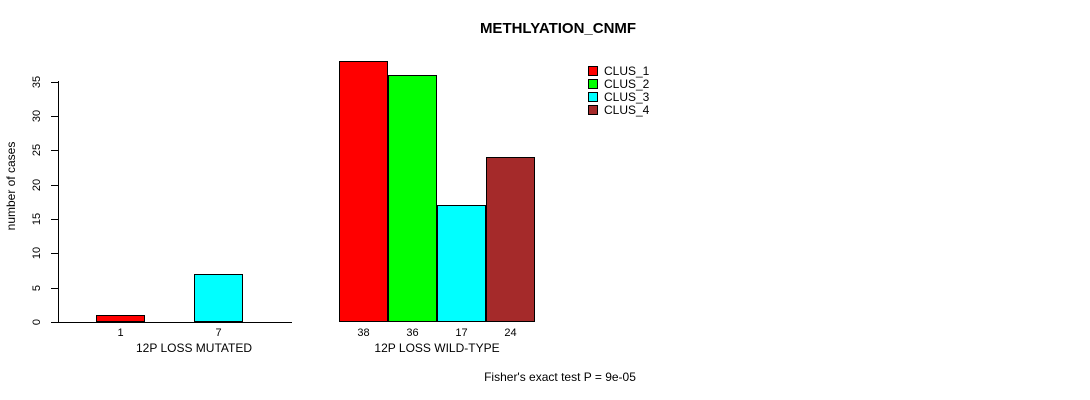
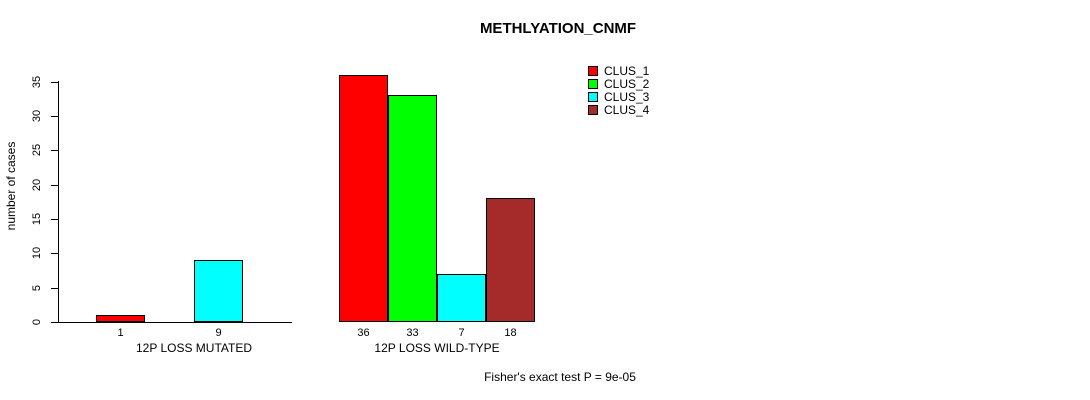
CLUS_3/12P LOSS MUTATED: 7 -> 9
CLUS_1/12P LOSS WILD-TYPE: 38 -> 36
CLUS_2/12P LOSS WILD-TYPE: 36 -> 33
CLUS_3/12P LOSS WILD-TYPE: 17 -> 7
CLUS_4/12P LOSS WILD-TYPE: 24 -> 18
